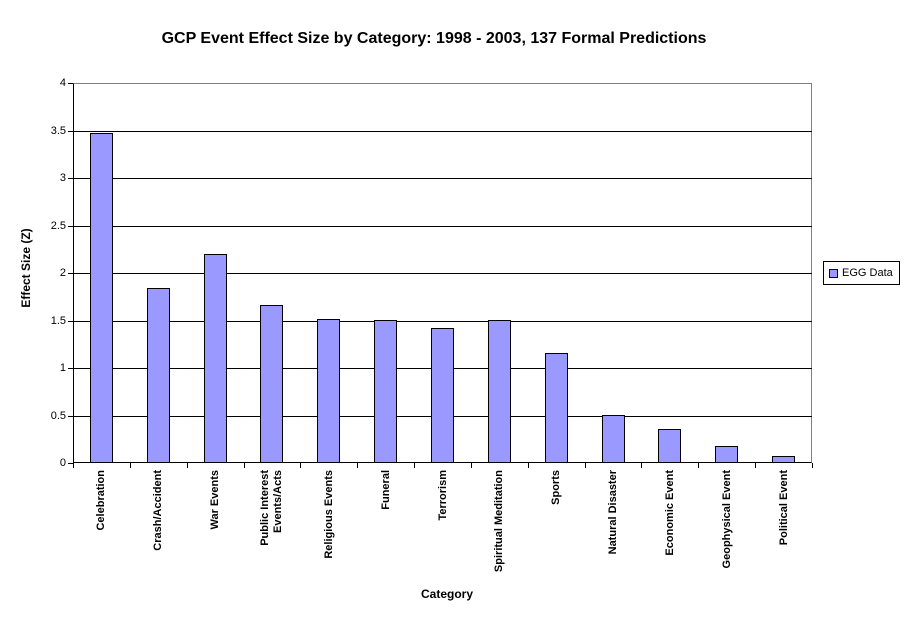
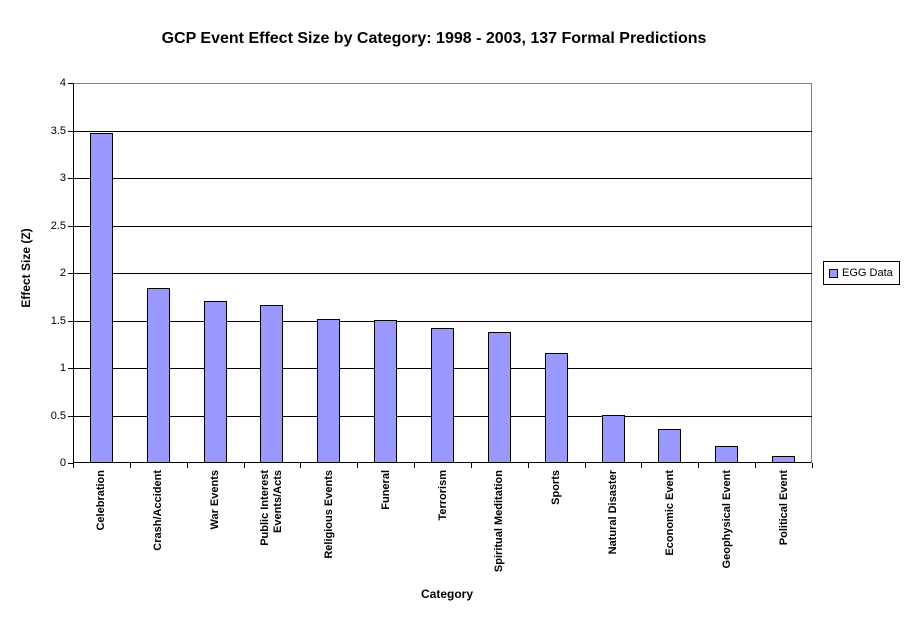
War Events: 2.2 -> 1.7
Spiritual Meditation: 1.5 -> 1.4
